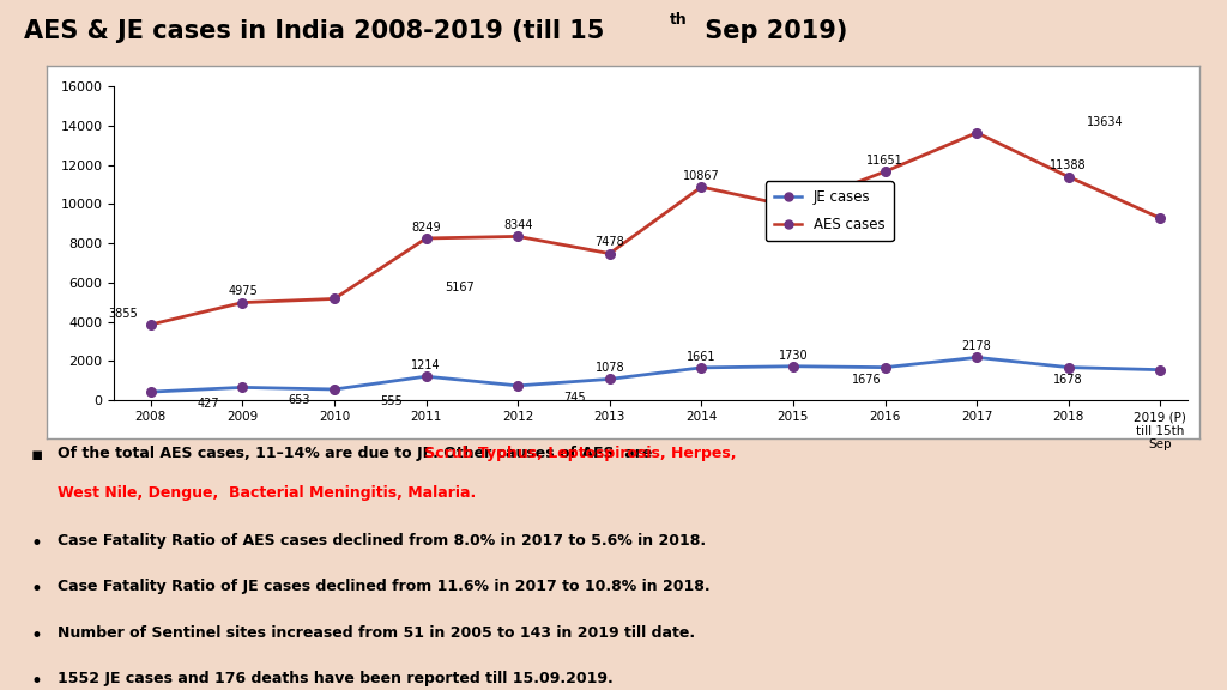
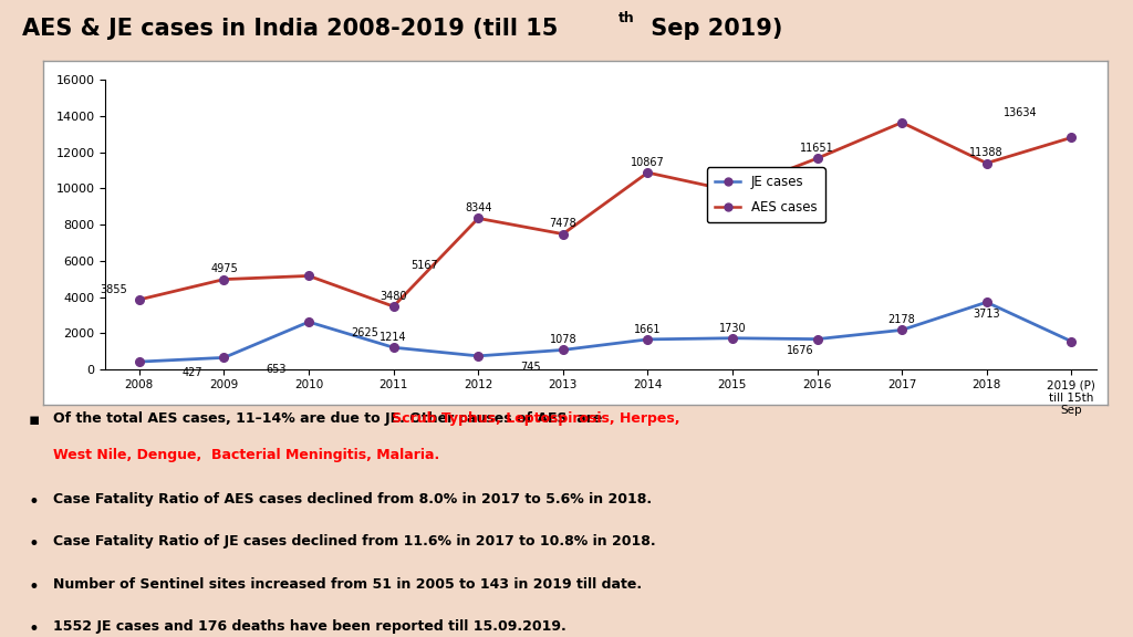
JE cases/2010: 555 -> 2625
AES cases/2011: 8249 -> 3480
JE cases/2018: 1678 -> 3713
AES cases/2019 (P) till 15th Sep: 9300 -> 12800
